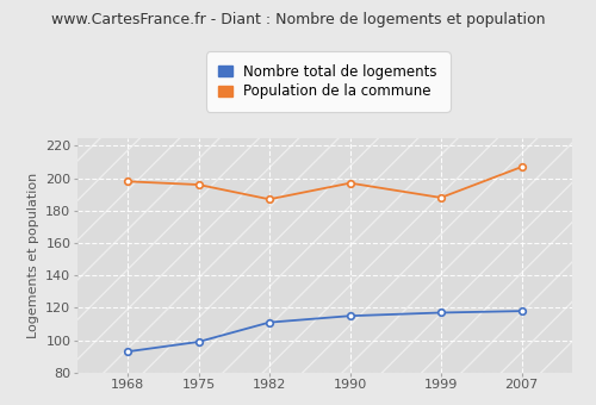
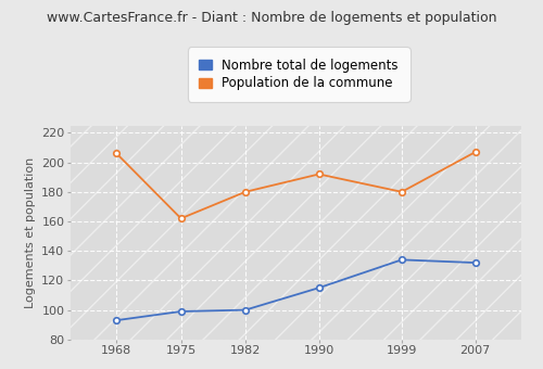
Population de la commune/1968: 198 -> 206
Population de la commune/1975: 196 -> 162
Nombre total de logements/1982: 111 -> 100
Population de la commune/1982: 187 -> 180
Population de la commune/1990: 197 -> 192
Nombre total de logements/1999: 117 -> 134
Population de la commune/1999: 188 -> 180
Nombre total de logements/2007: 118 -> 132
